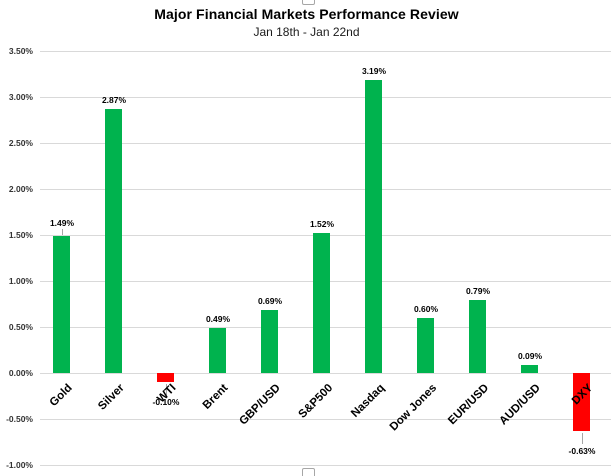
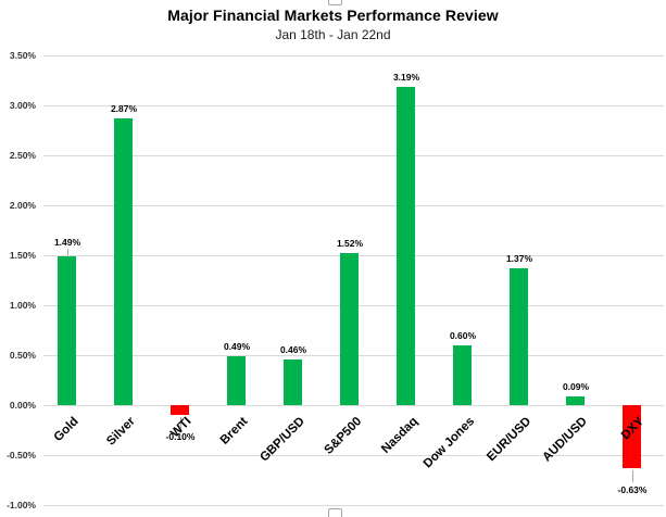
GBP/USD: 0.69% -> 0.46%
EUR/USD: 0.79% -> 1.37%
